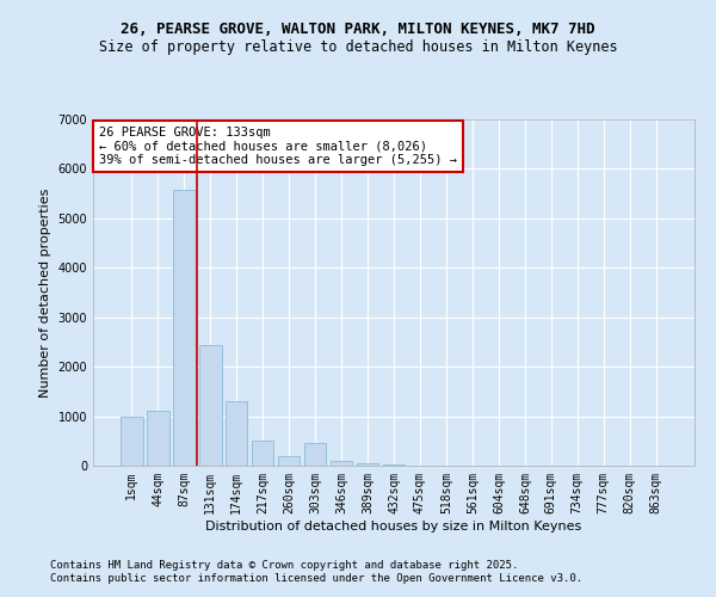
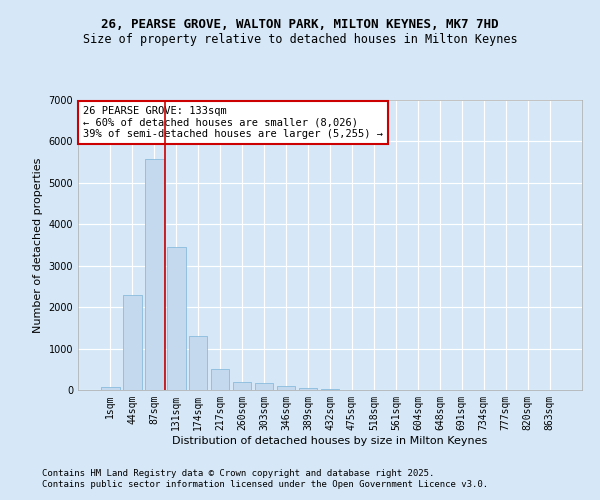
1sqm: 1000 -> 80
44sqm: 1100 -> 2300
131sqm: 2450 -> 3450
303sqm: 450 -> 180
